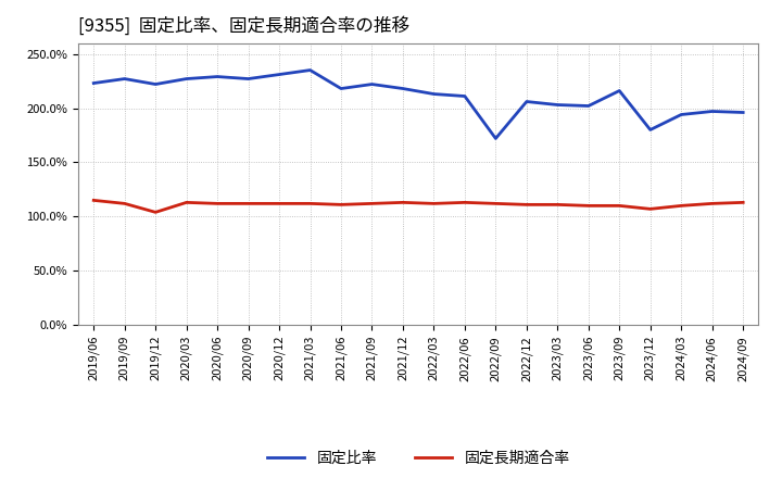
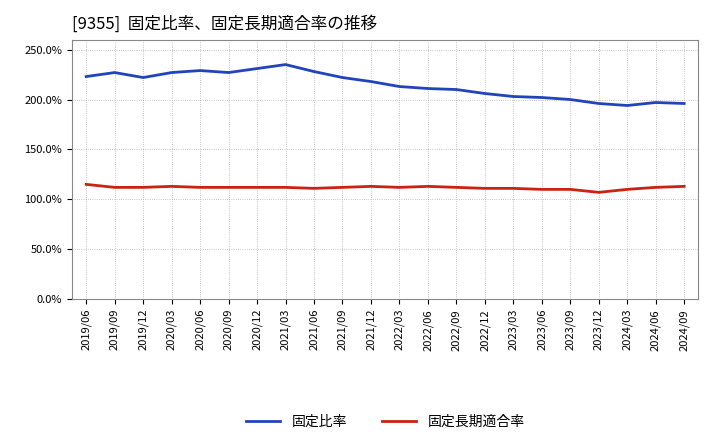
固定長期適合率/2019/12: 104% -> 112%
固定比率/2021/06: 218% -> 228%
固定比率/2022/09: 172% -> 210%
固定比率/2023/09: 216% -> 200%
固定比率/2023/12: 180% -> 196%
